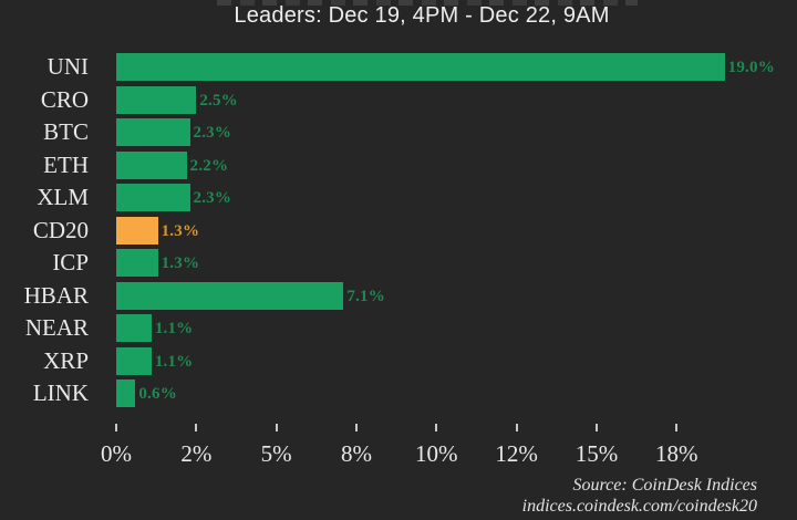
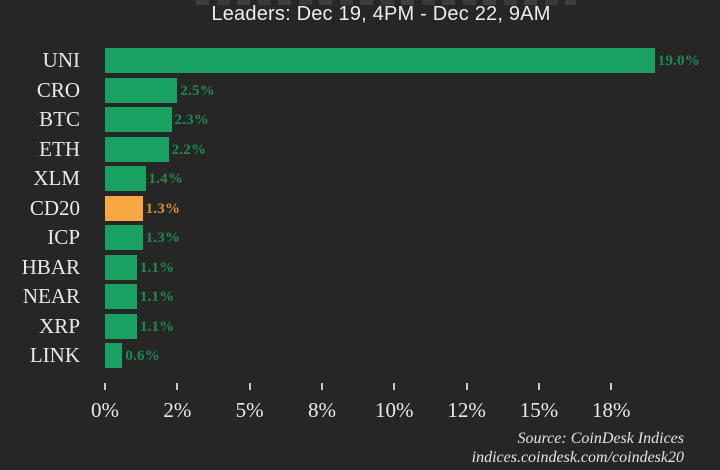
XLM: 2.3% -> 1.4%
HBAR: 7.1% -> 1.1%
